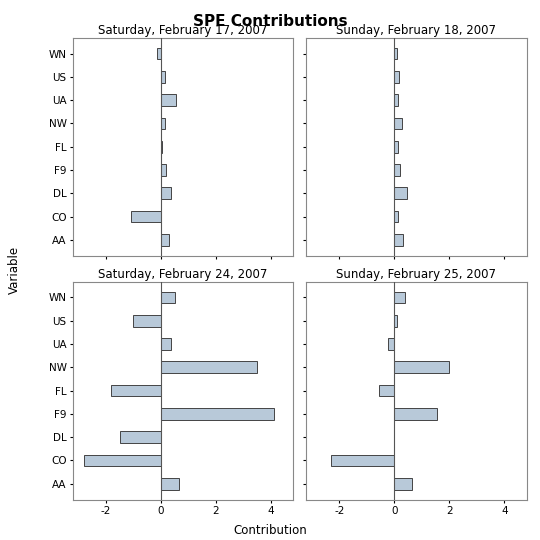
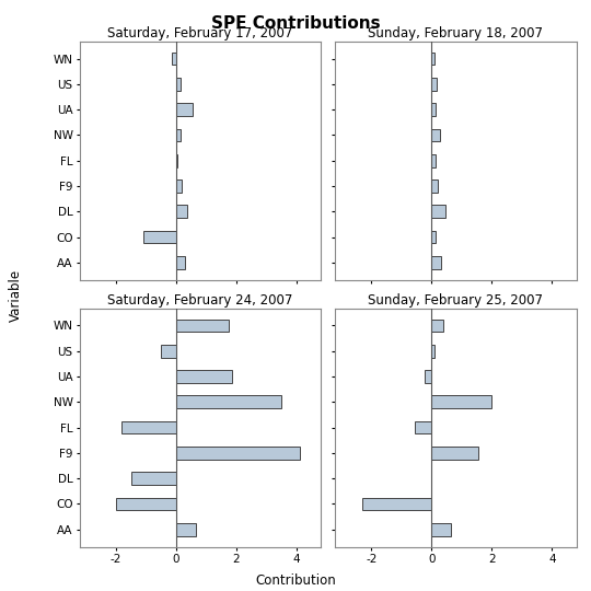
Saturday, February 24, 2007/WN: 0.50 -> 1.75
Saturday, February 24, 2007/US: -1.00 -> -0.50
Saturday, February 24, 2007/UA: 0.35 -> 1.85
Saturday, February 24, 2007/CO: -2.80 -> -2.00
